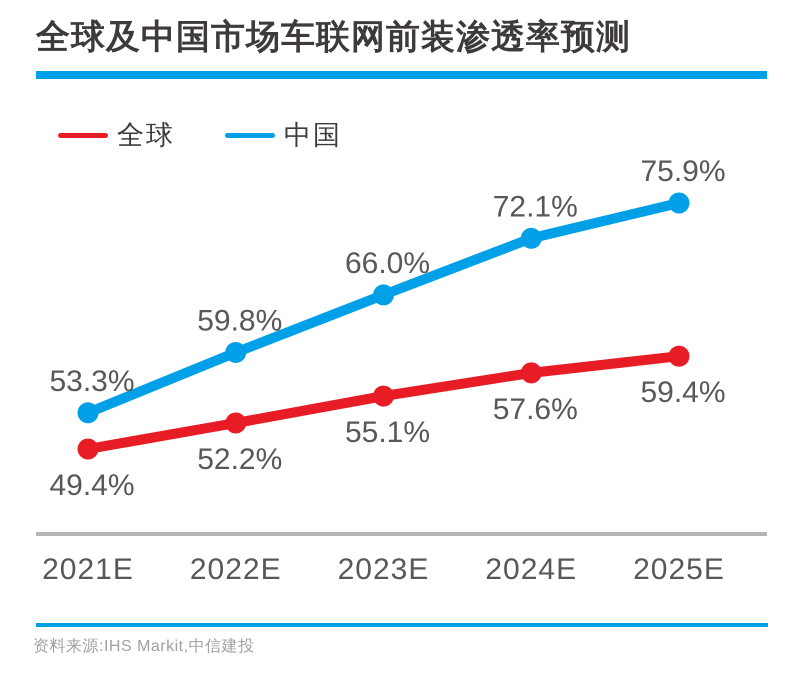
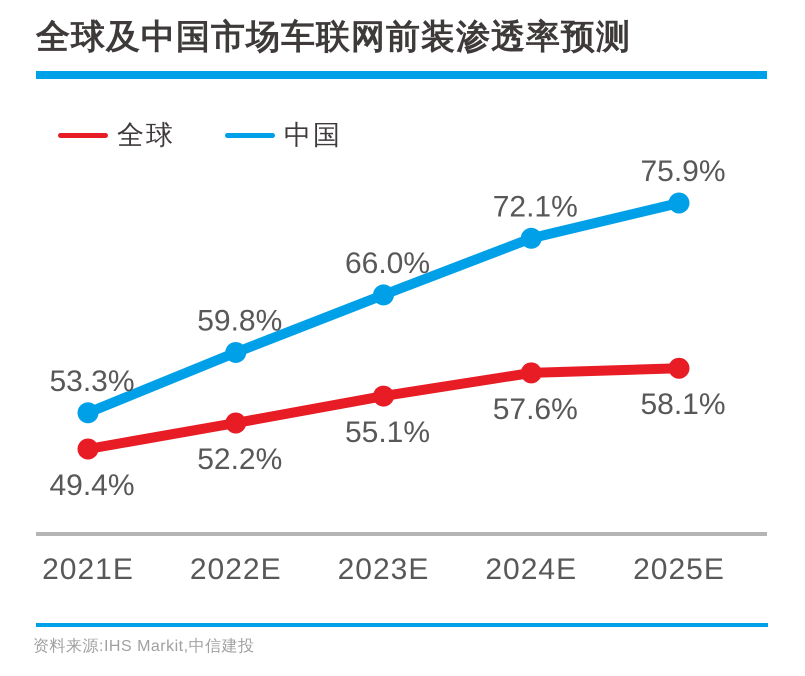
全球/2025E: 59.4% -> 58.1%
